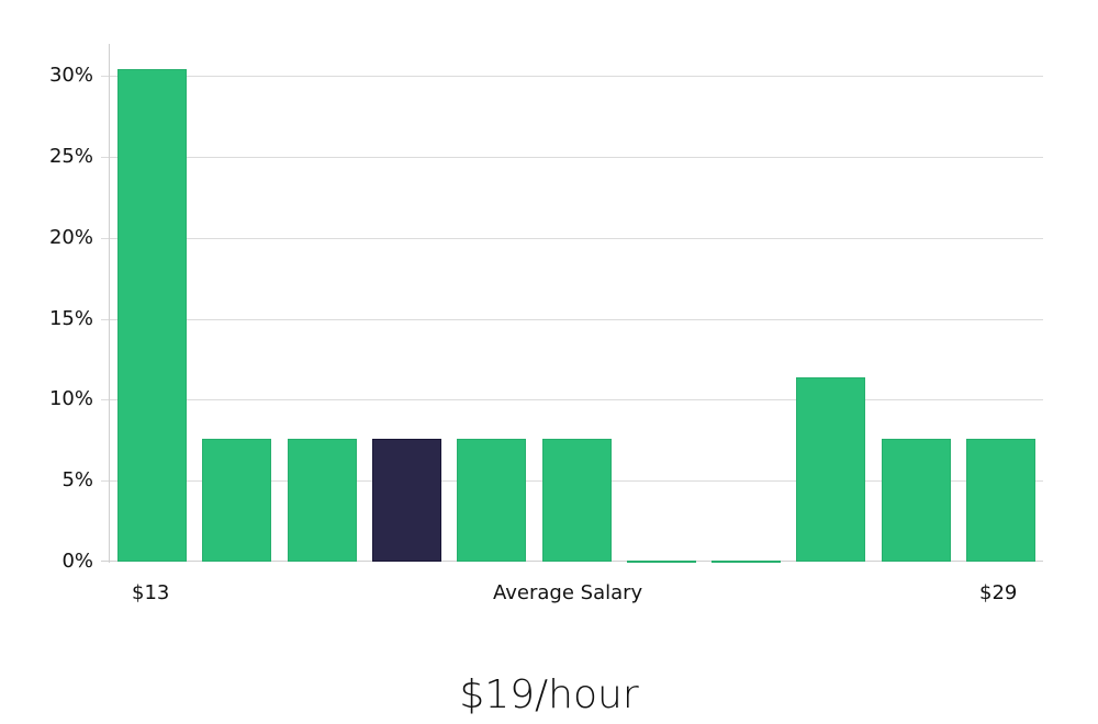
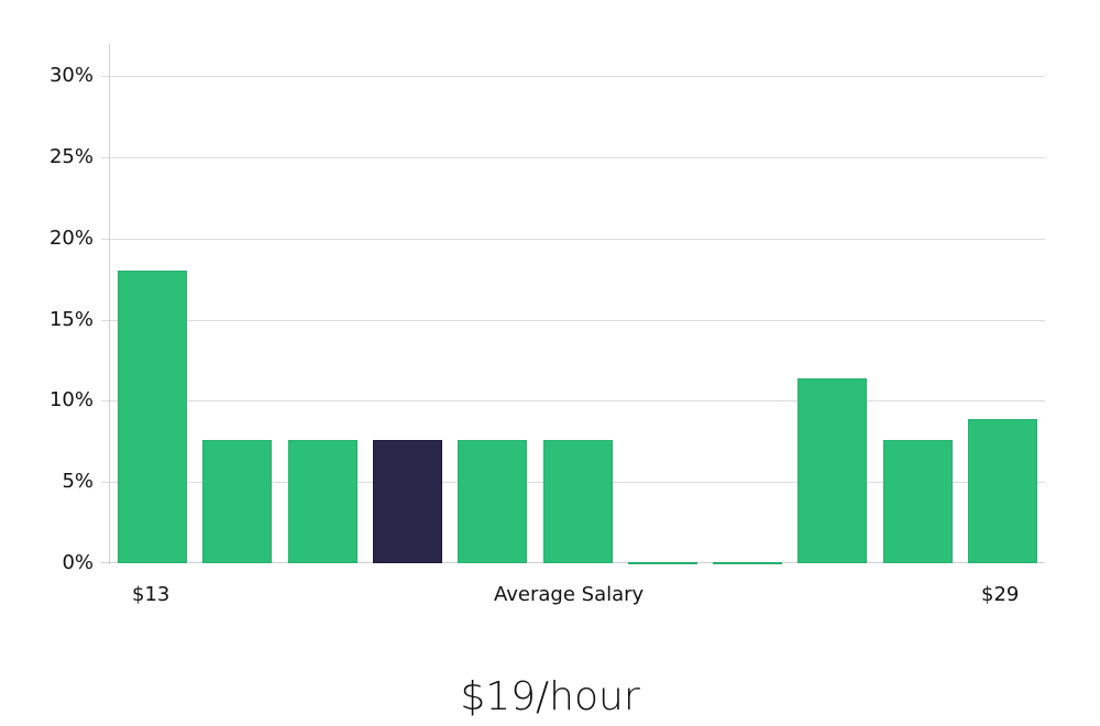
$13: 30.4% -> 18.0%
$29: 7.6% -> 8.9%
